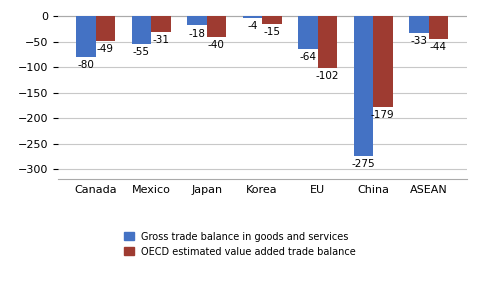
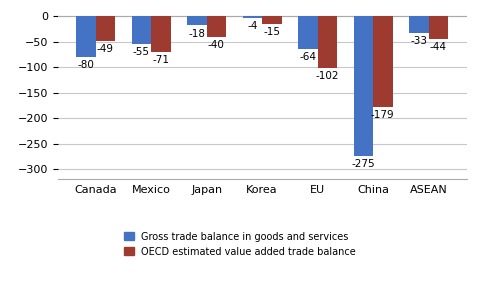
OECD estimated value added trade balance/Mexico: -31 -> -71
